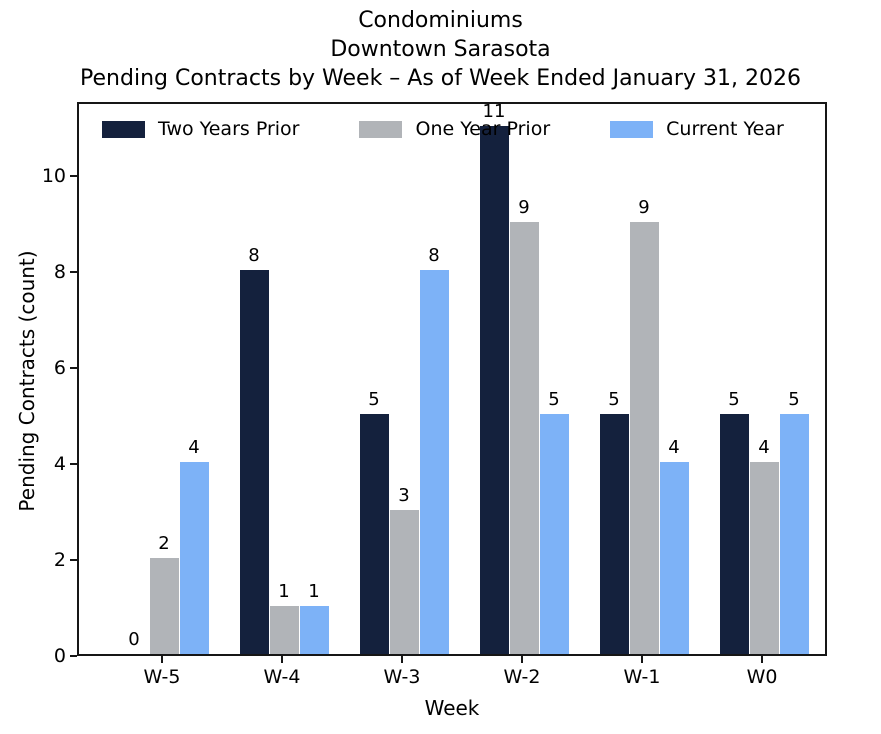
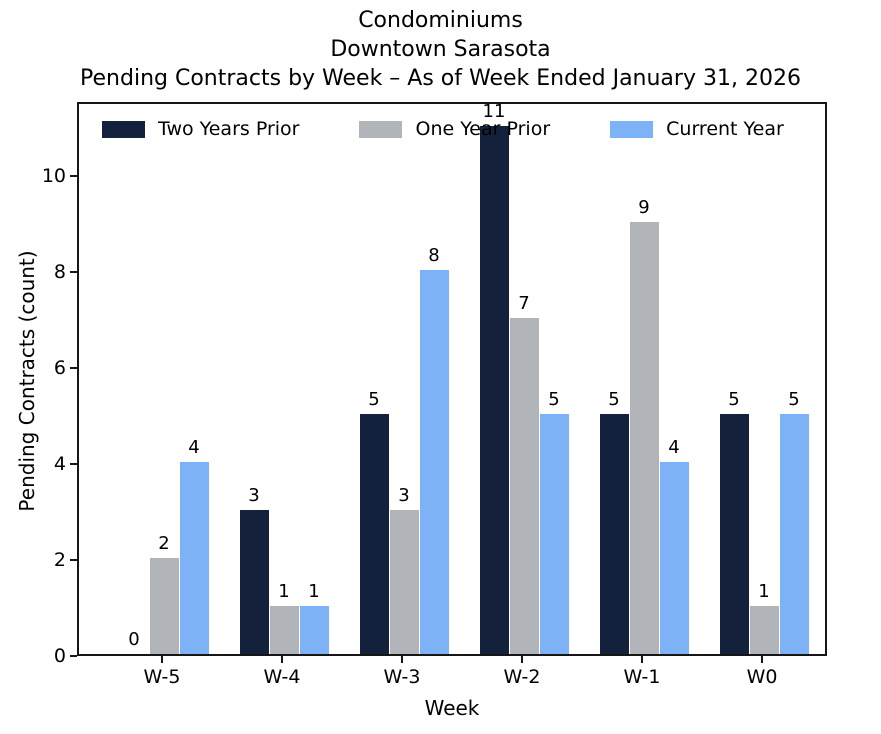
Two Years Prior/W-4: 8 -> 3
One Year Prior/W-2: 9 -> 7
One Year Prior/W0: 4 -> 1
